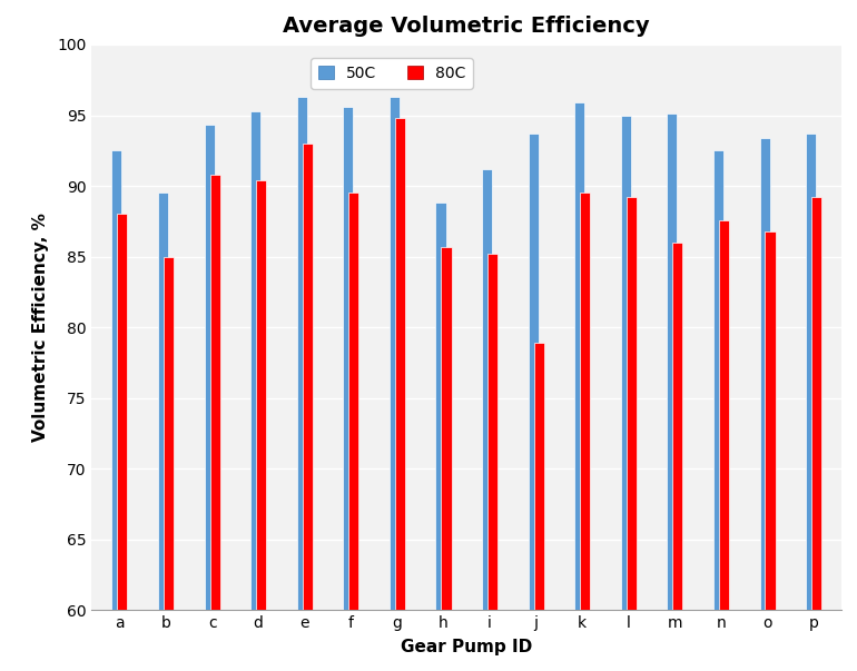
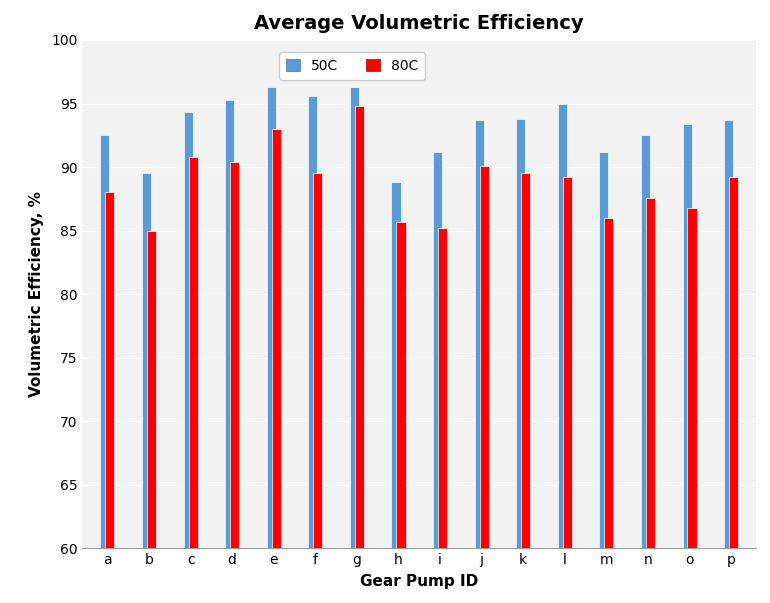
80C/j: 78.9 -> 90.1
50C/k: 95.9 -> 93.8
50C/m: 95.1 -> 91.2
